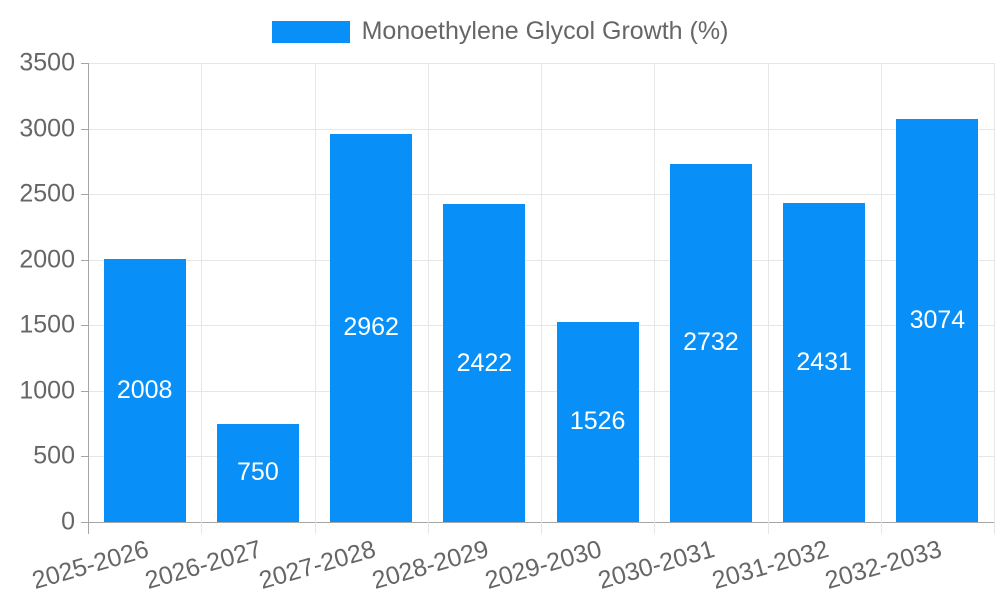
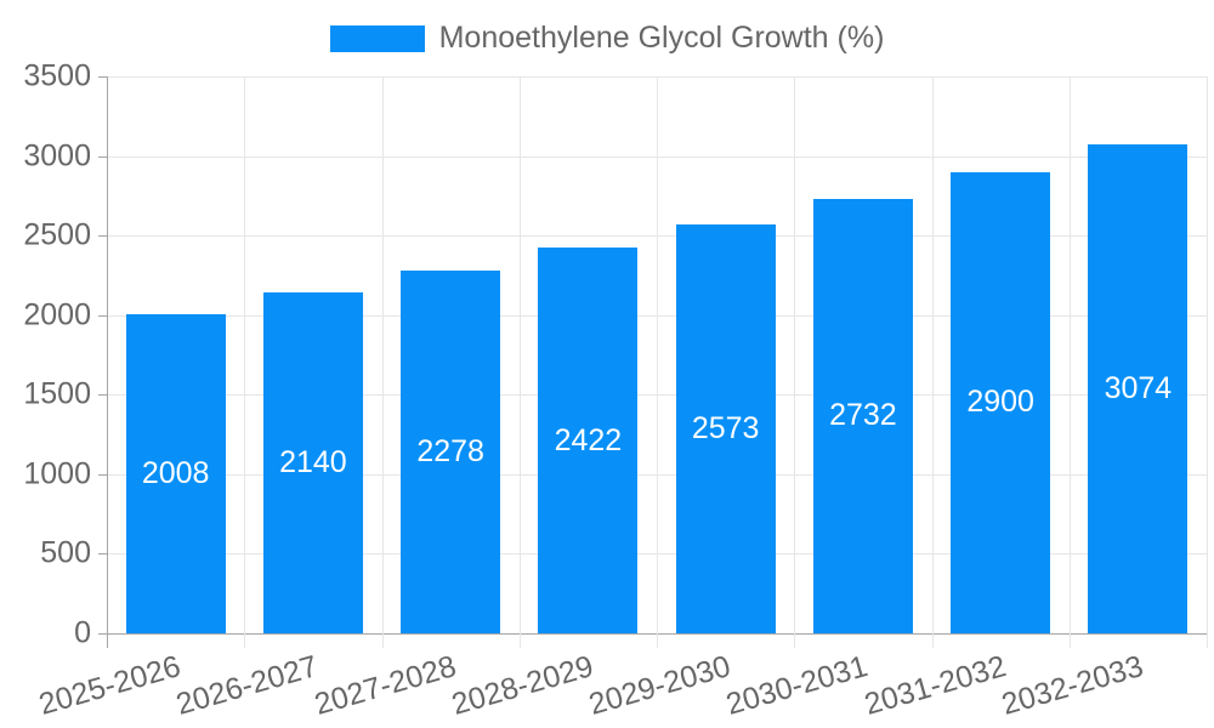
2026-2027: 750 -> 2140
2027-2028: 2962 -> 2278
2029-2030: 1526 -> 2573
2031-2032: 2431 -> 2900
